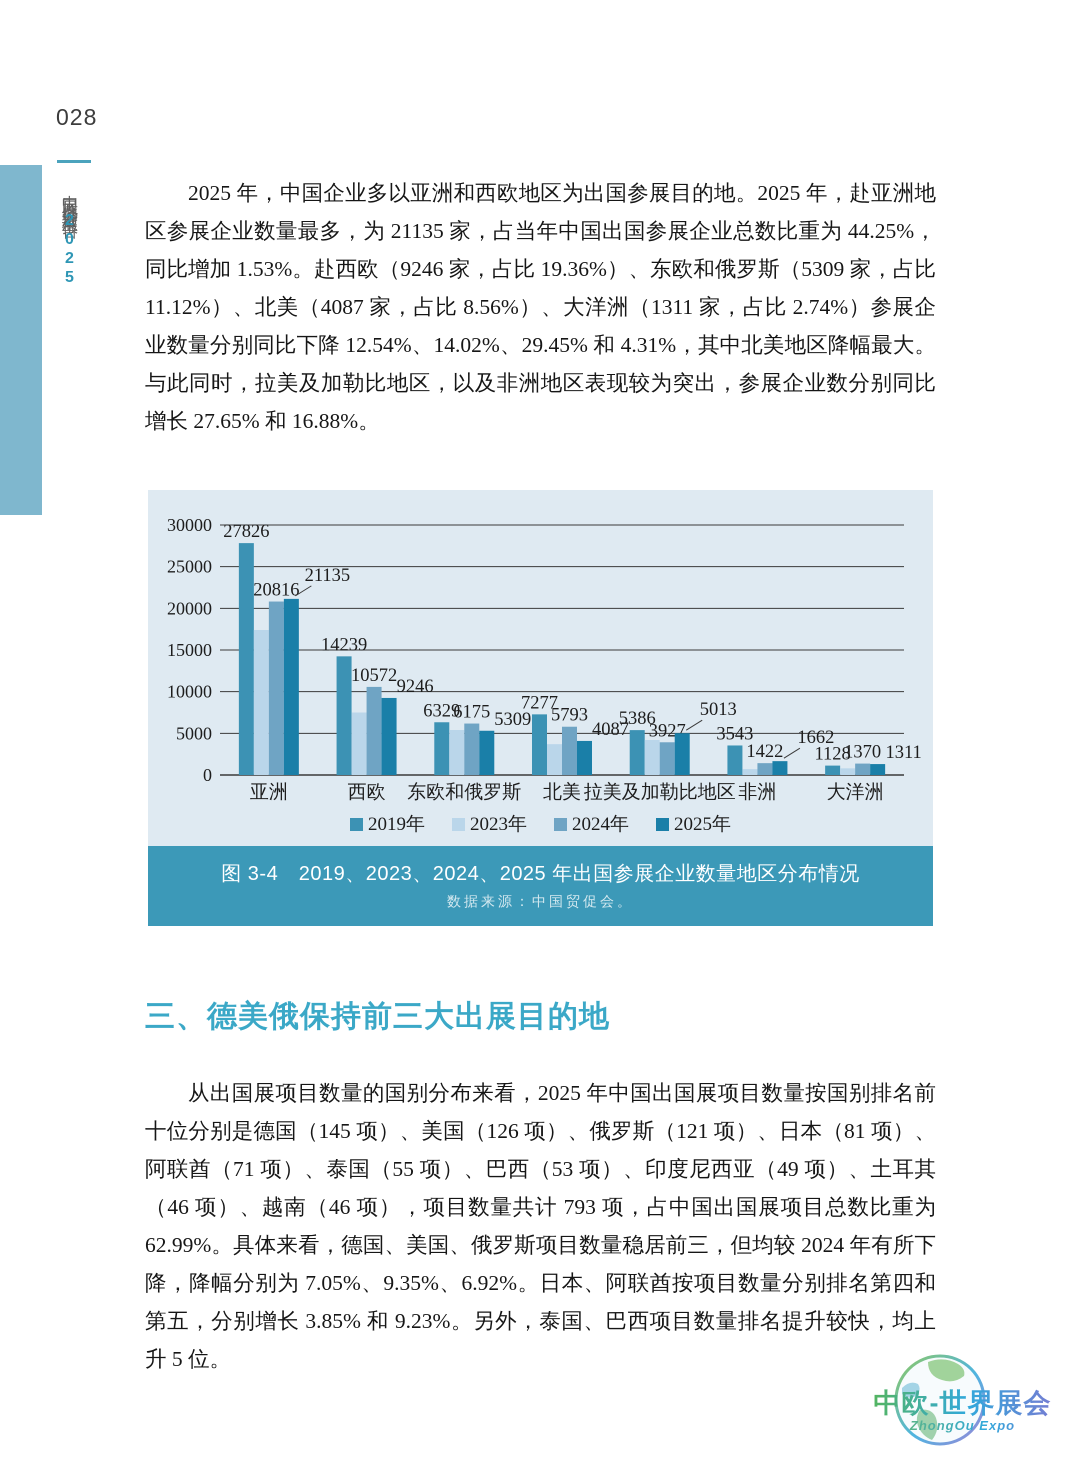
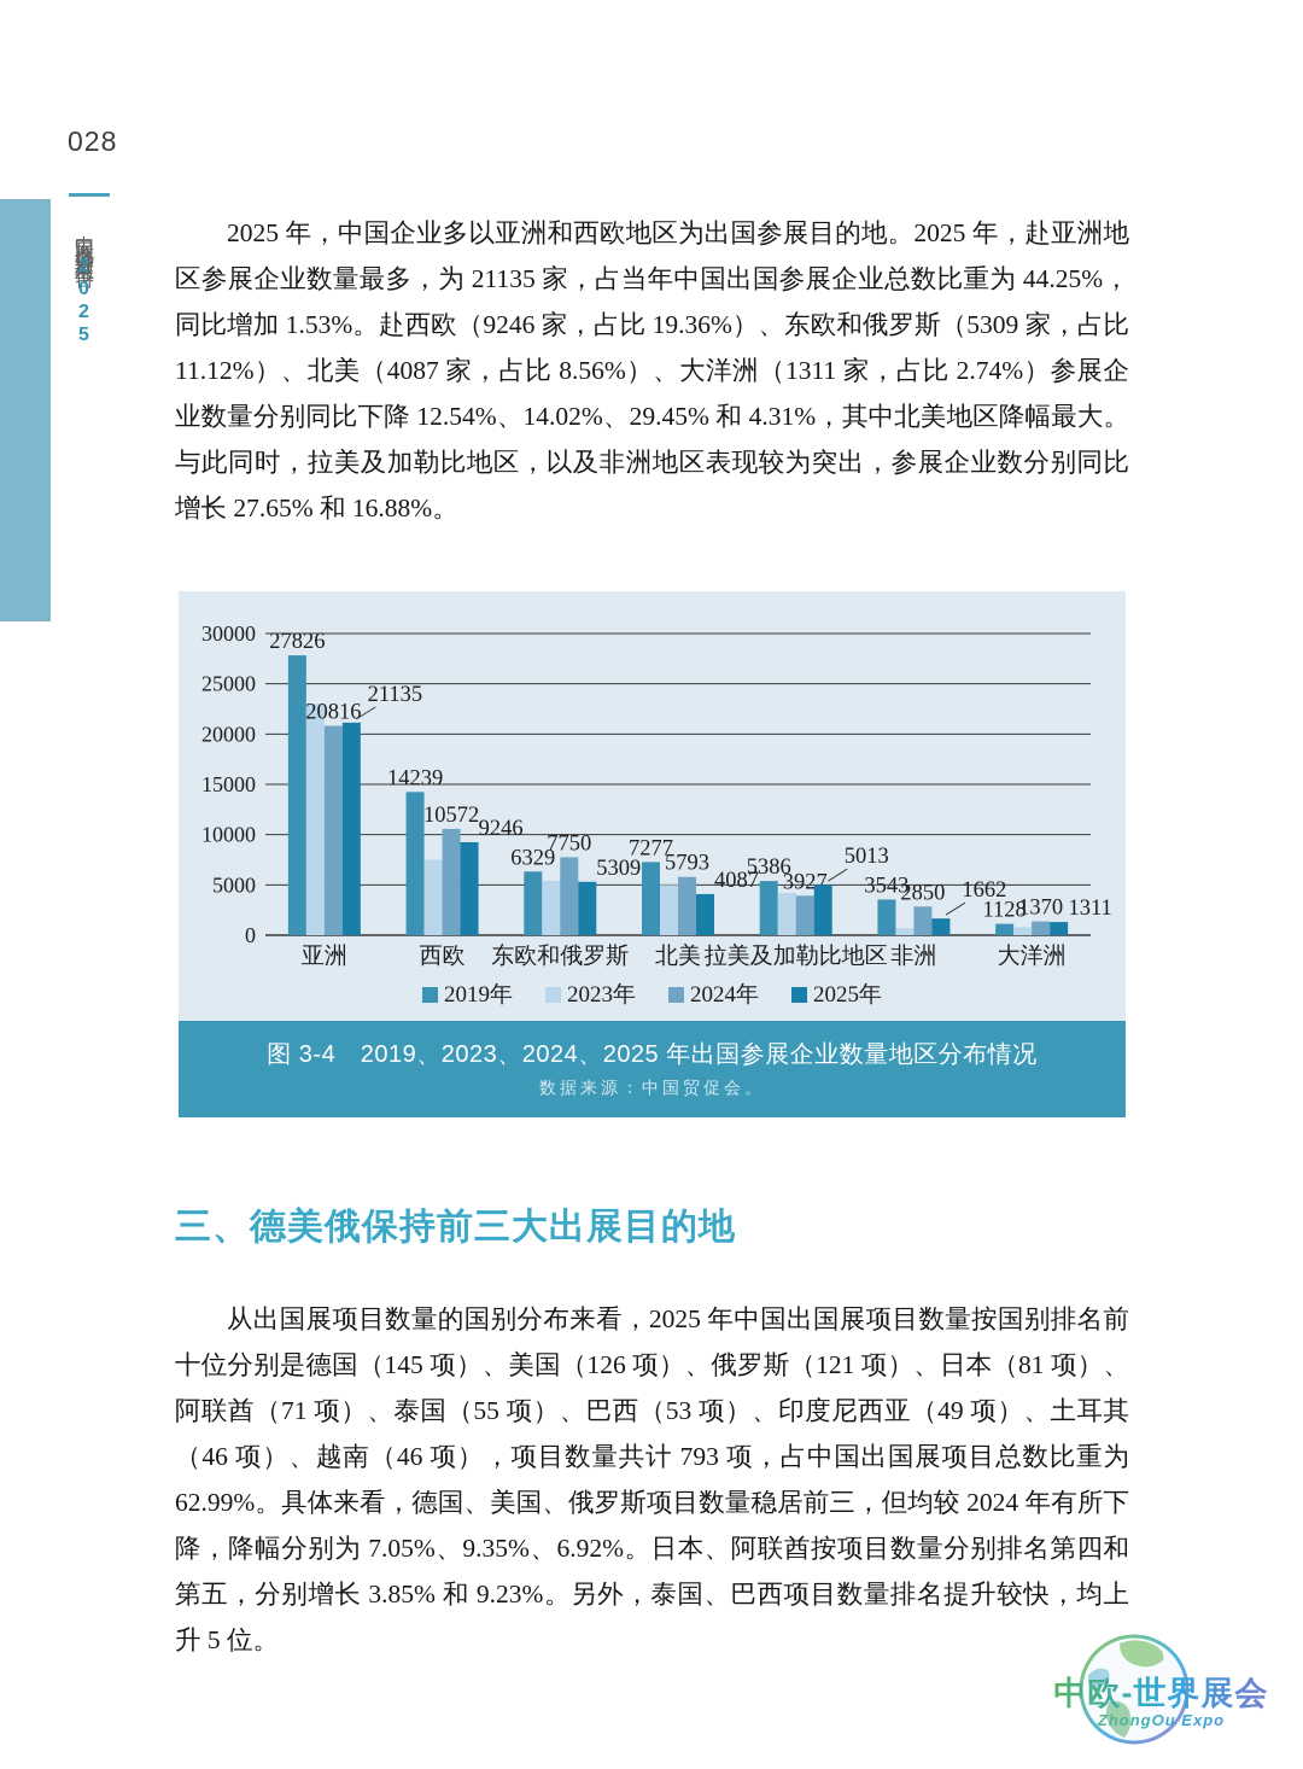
2023年/亚洲: 17000 -> 23000
2024年/东欧和俄罗斯: 6175 -> 7750
2023年/北美: 4000 -> 5000
2024年/非洲: 1422 -> 2850
